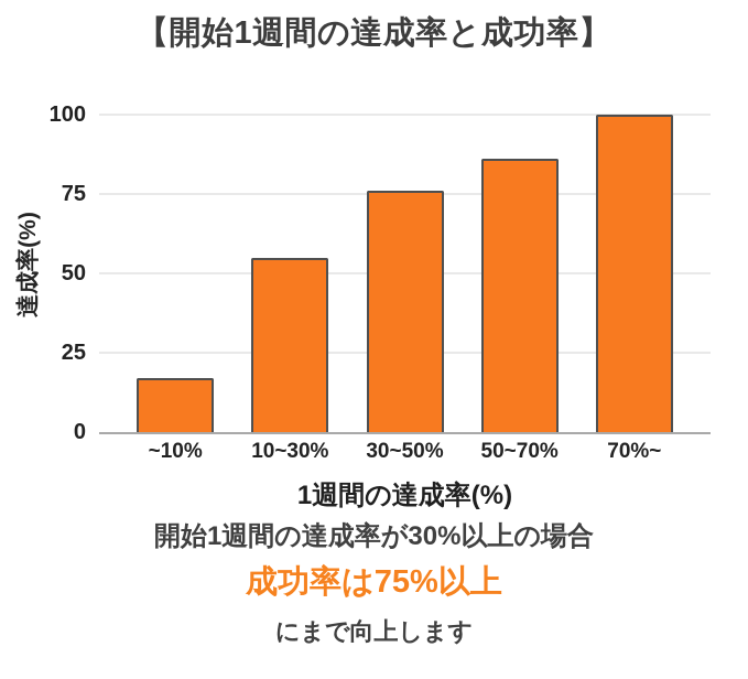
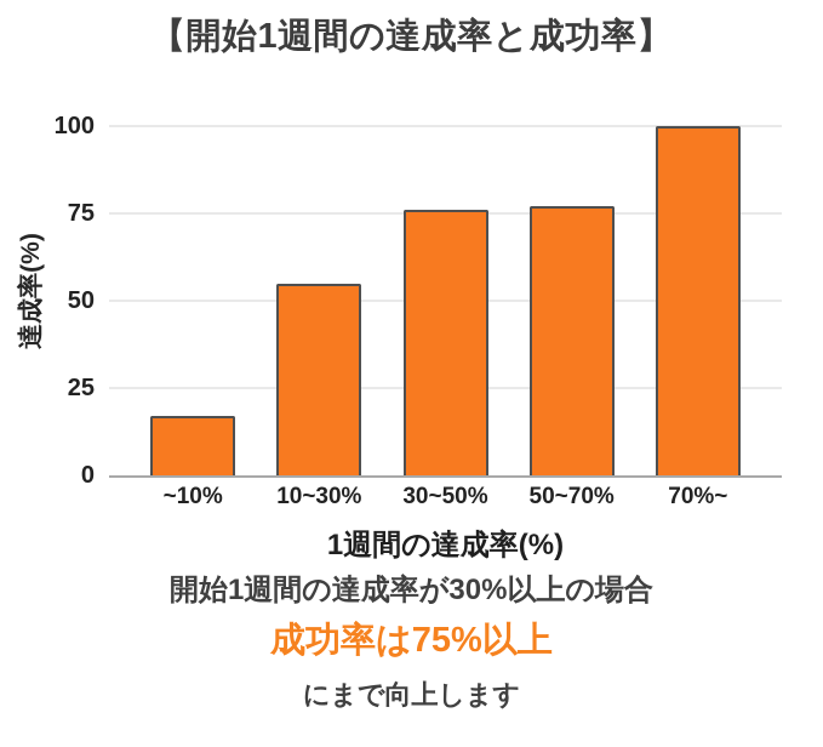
50~70%: 86 -> 77
